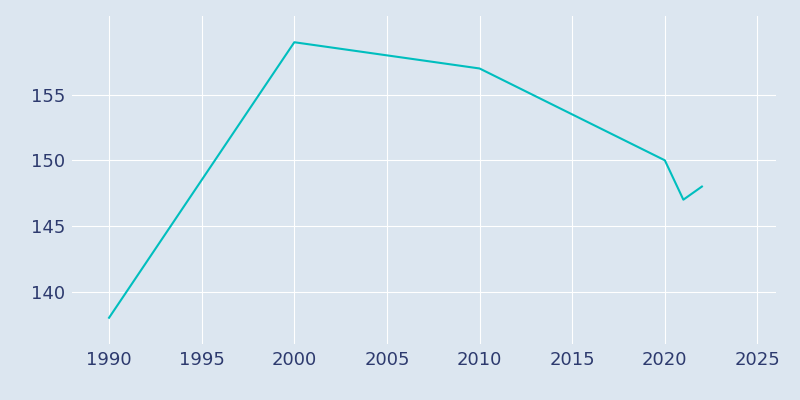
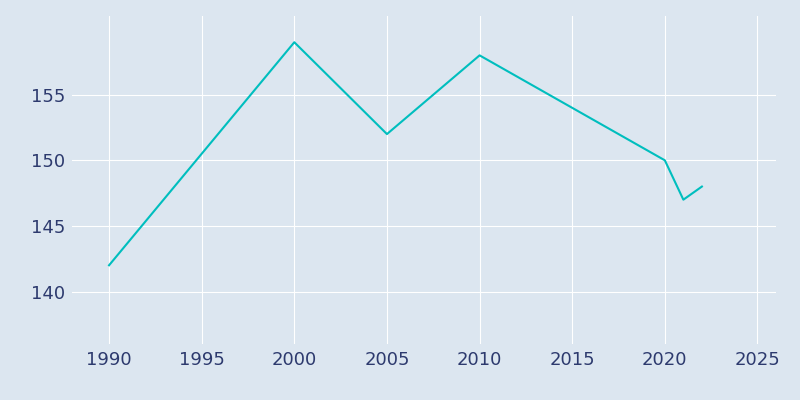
1990: 138 -> 142
2005: 158 -> 152
2010: 157 -> 158
